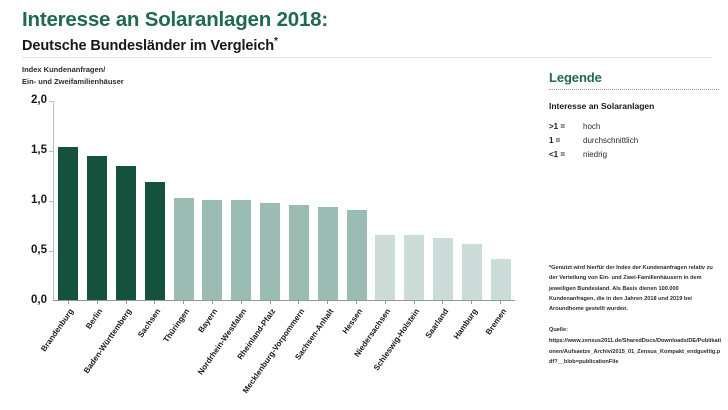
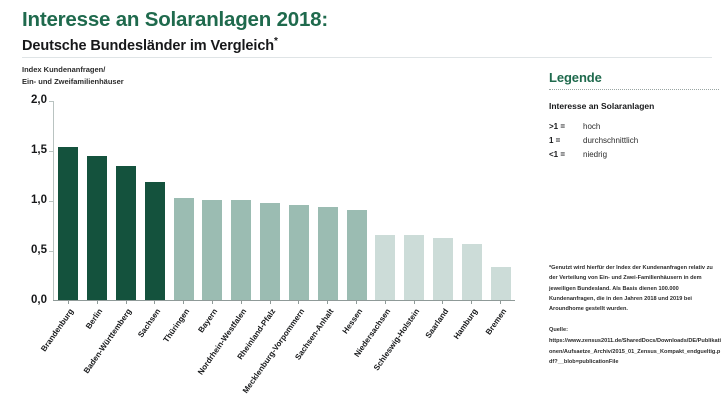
Bremen: 0,41 -> 0,33
